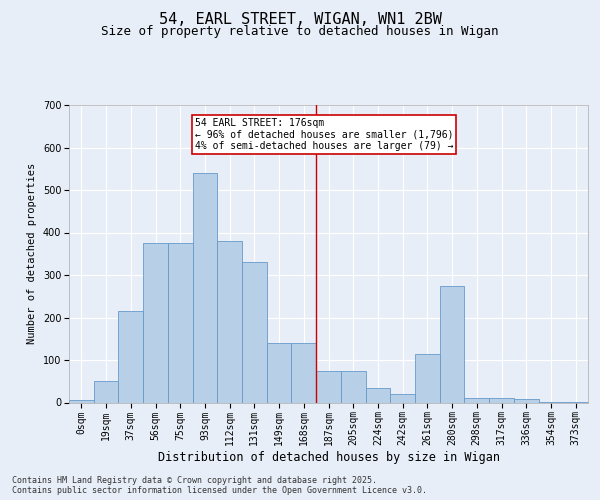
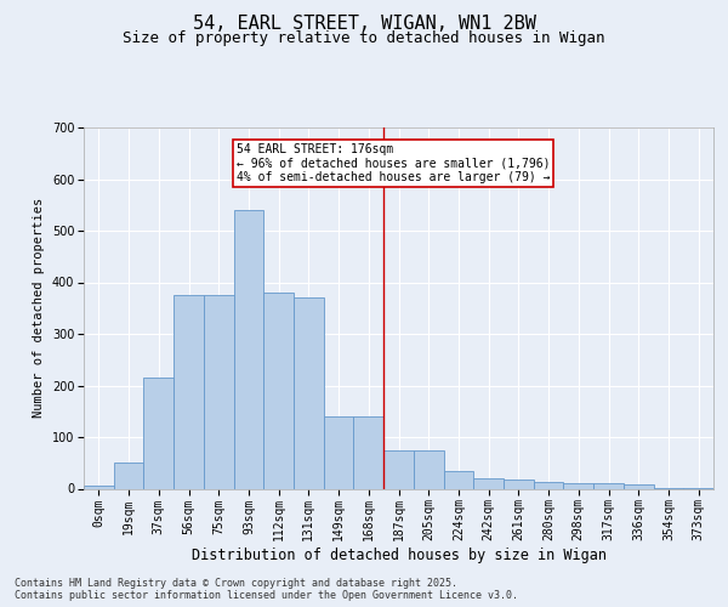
131sqm: 330 -> 370
261sqm: 115 -> 18
280sqm: 275 -> 12
